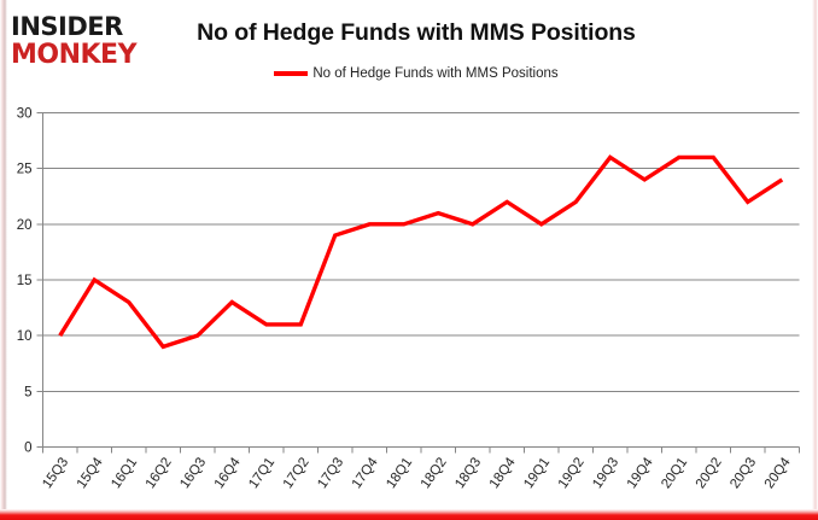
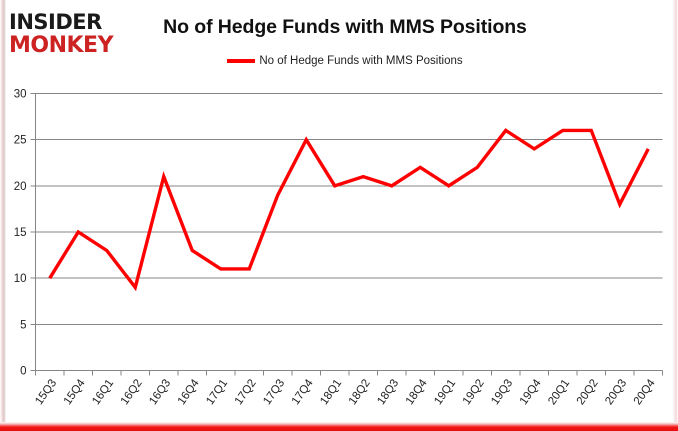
16Q3: 10 -> 21
17Q4: 20 -> 25
20Q3: 22 -> 18
